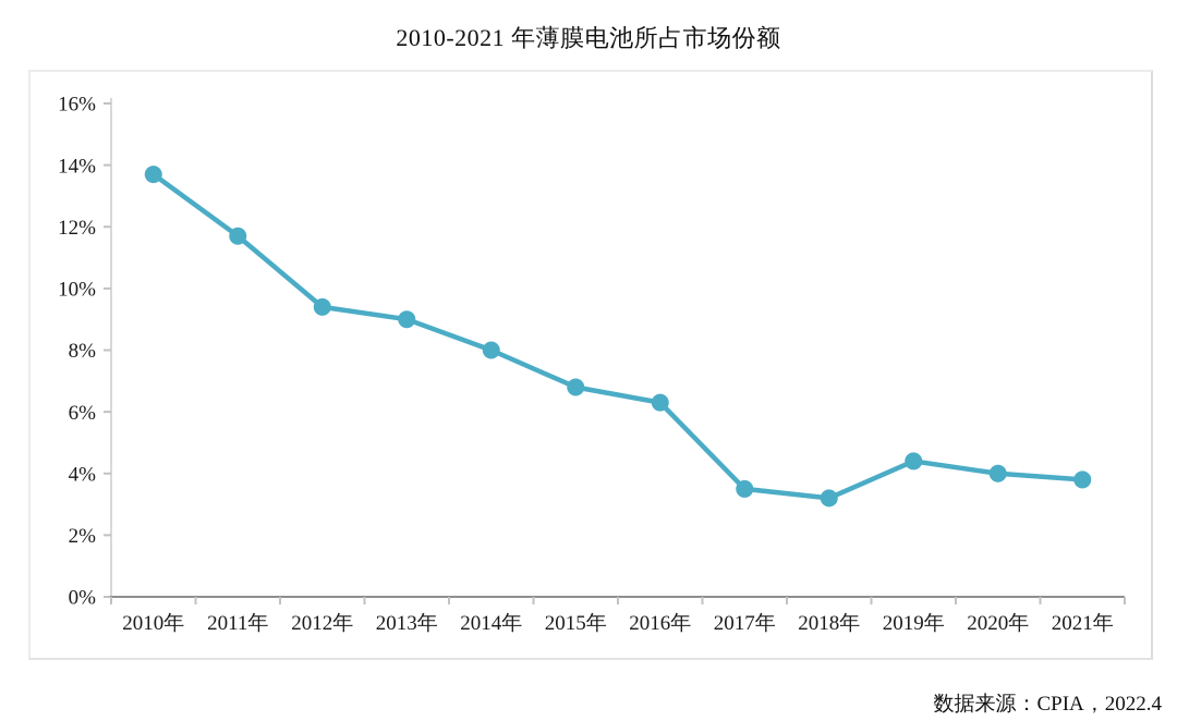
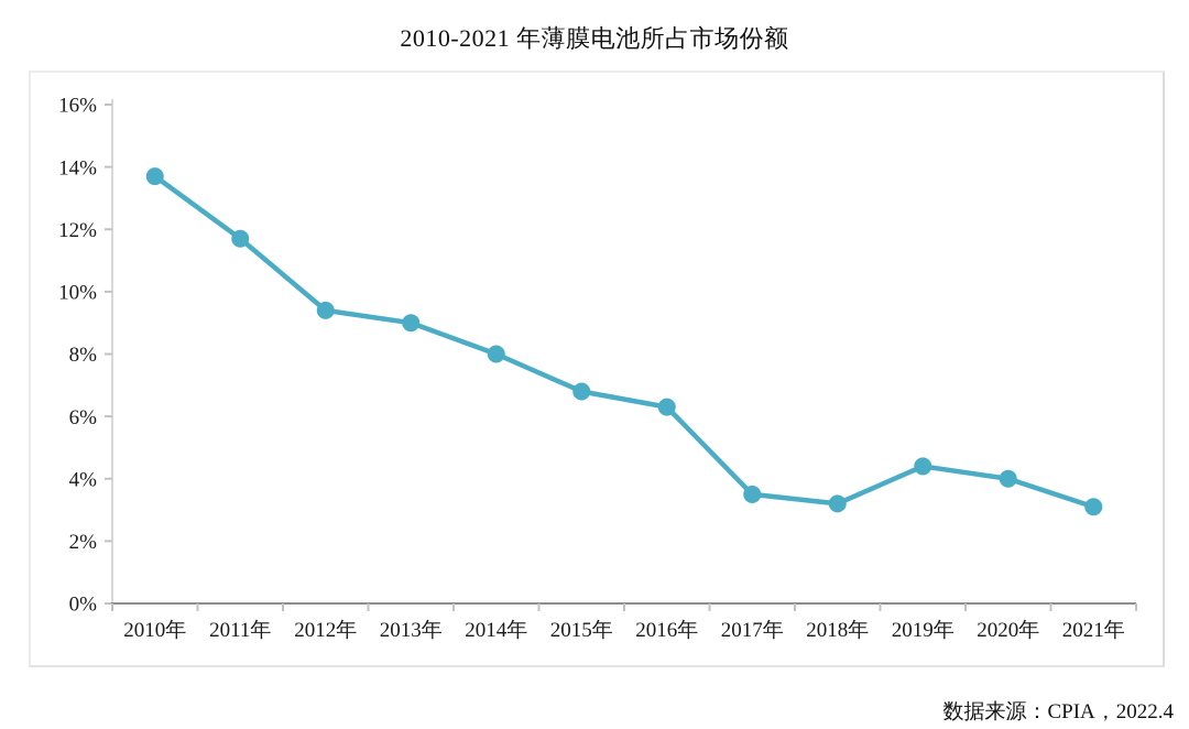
2021年: 3.8% -> 3.1%
